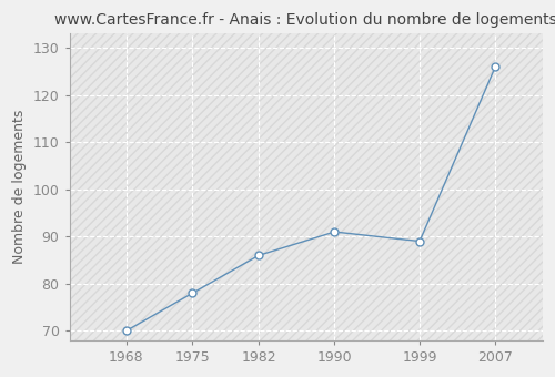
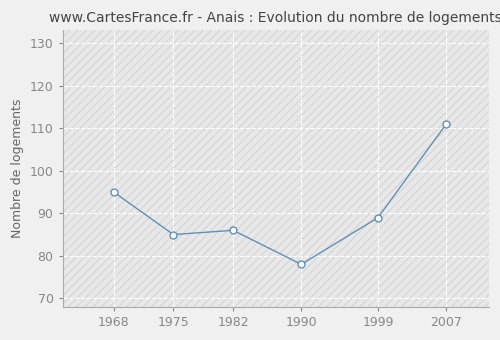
1968: 70 -> 95
1975: 78 -> 85
1990: 91 -> 78
2007: 126 -> 111
